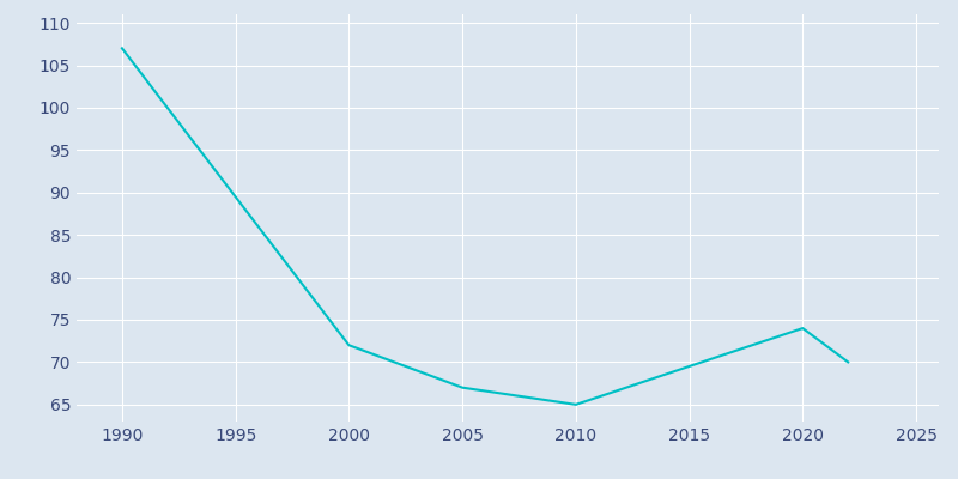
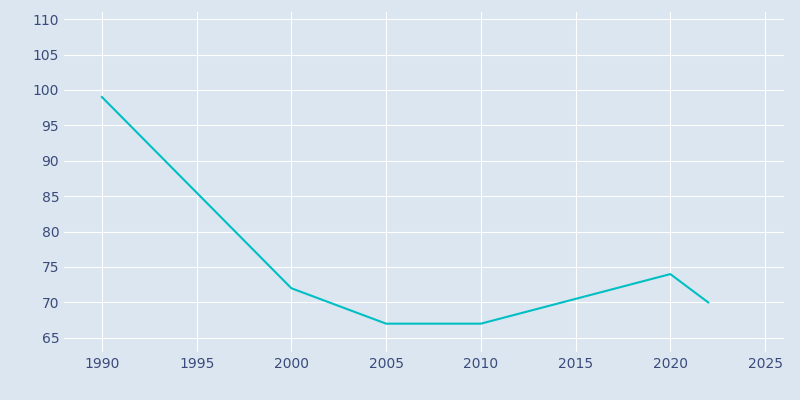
1990: 107 -> 99
2010: 65 -> 67
